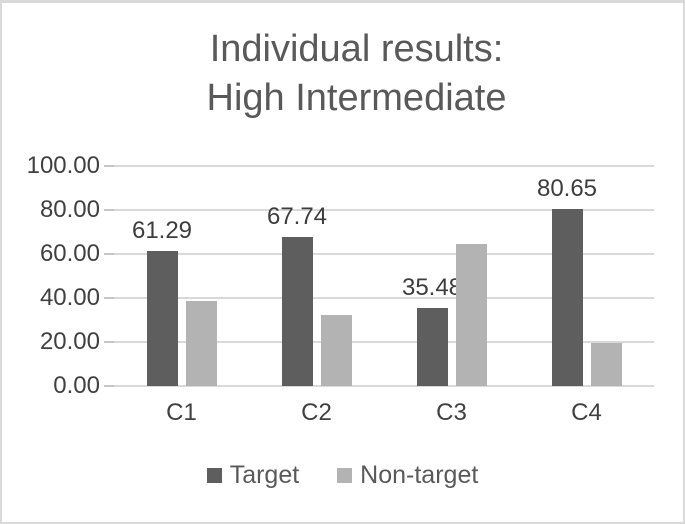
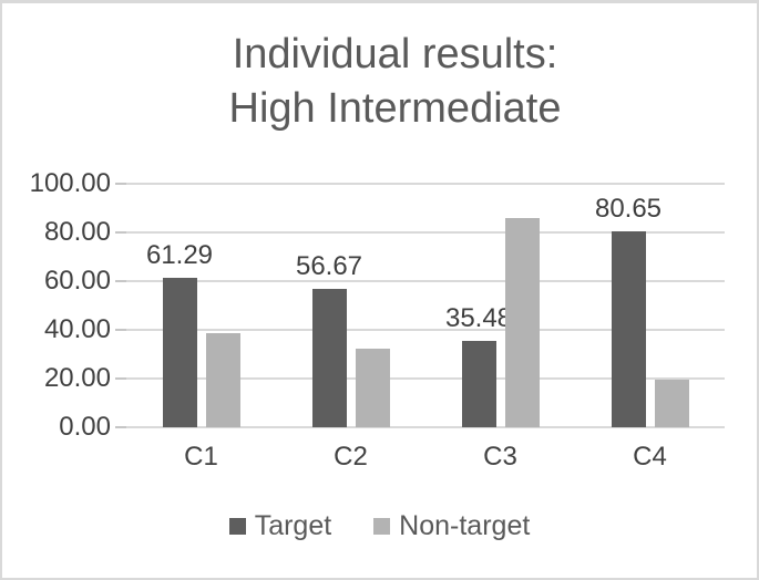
Target/C2: 67.74 -> 56.67
Non-target/C3: 65 -> 86
